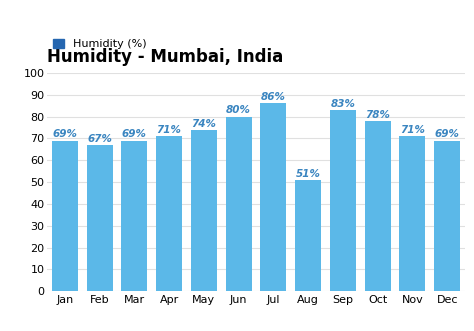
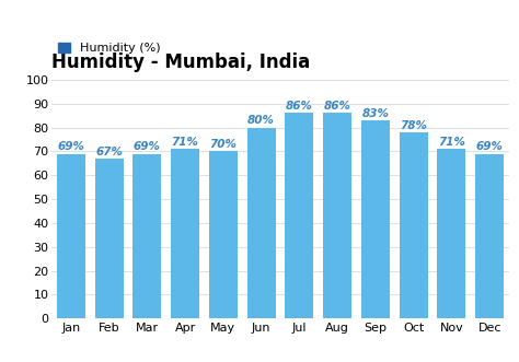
May: 74% -> 70%
Aug: 51% -> 86%
